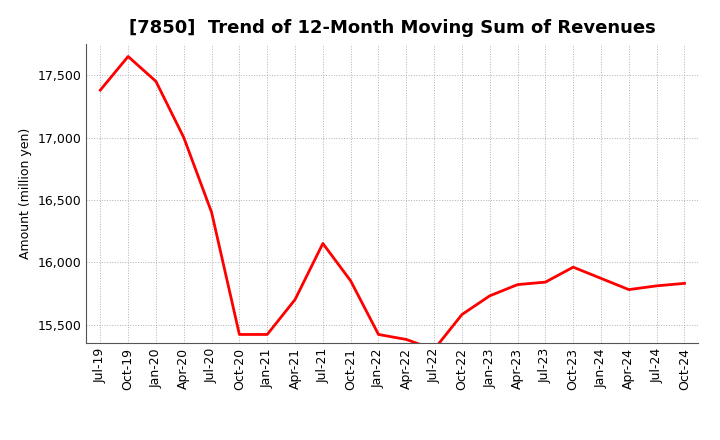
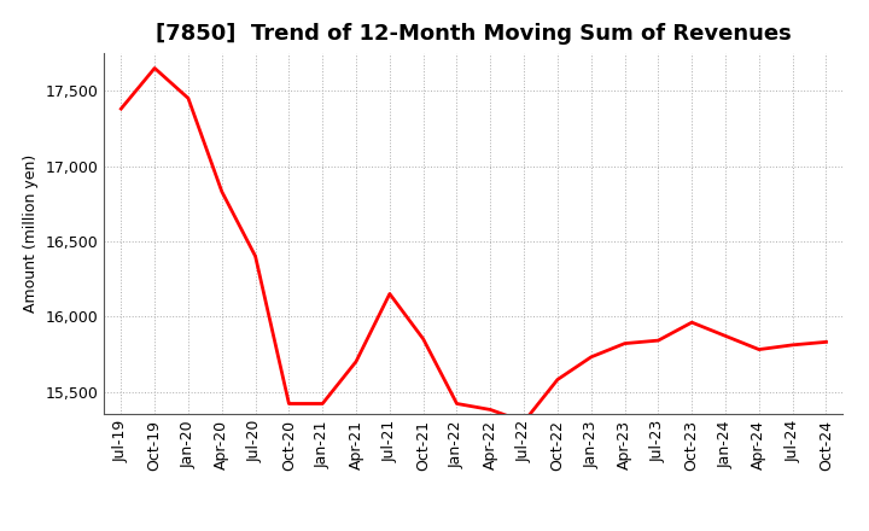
Apr-20: 17,000 -> 16,830
